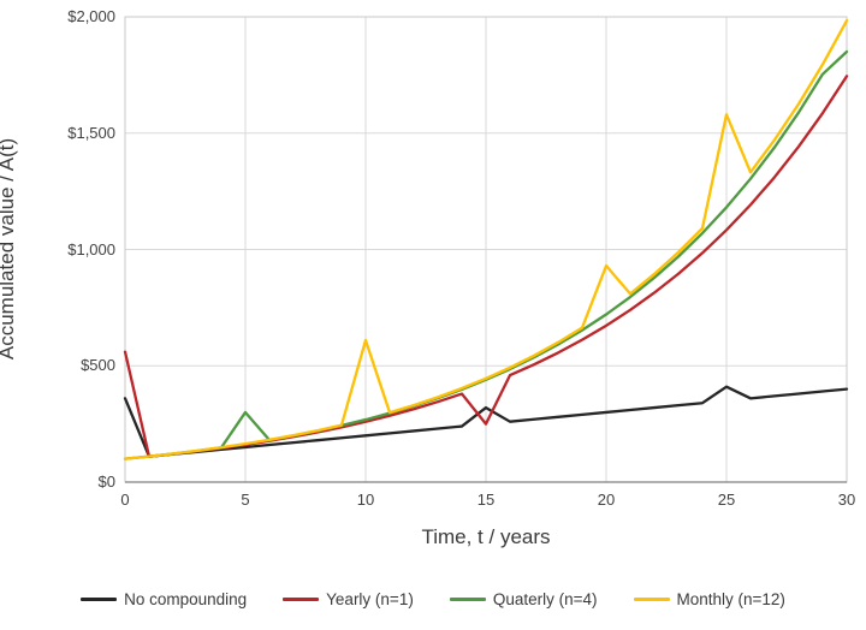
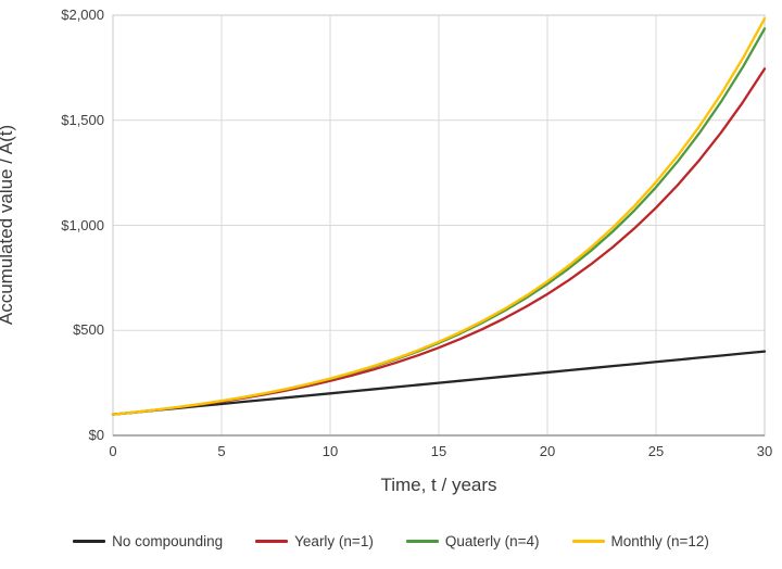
No compounding/0: $360 -> $100
Yearly (n=1)/0: $560 -> $100
Quaterly (n=4)/5: $300 -> $160
Monthly (n=12)/10: $610 -> $270
No compounding/15: $320 -> $250
Yearly (n=1)/15: $250 -> $420
Monthly (n=12)/20: $930 -> $730
No compounding/25: $410 -> $350
Monthly (n=12)/25: $1580 -> $1210
Quaterly (n=4)/30: $1850 -> $1940
